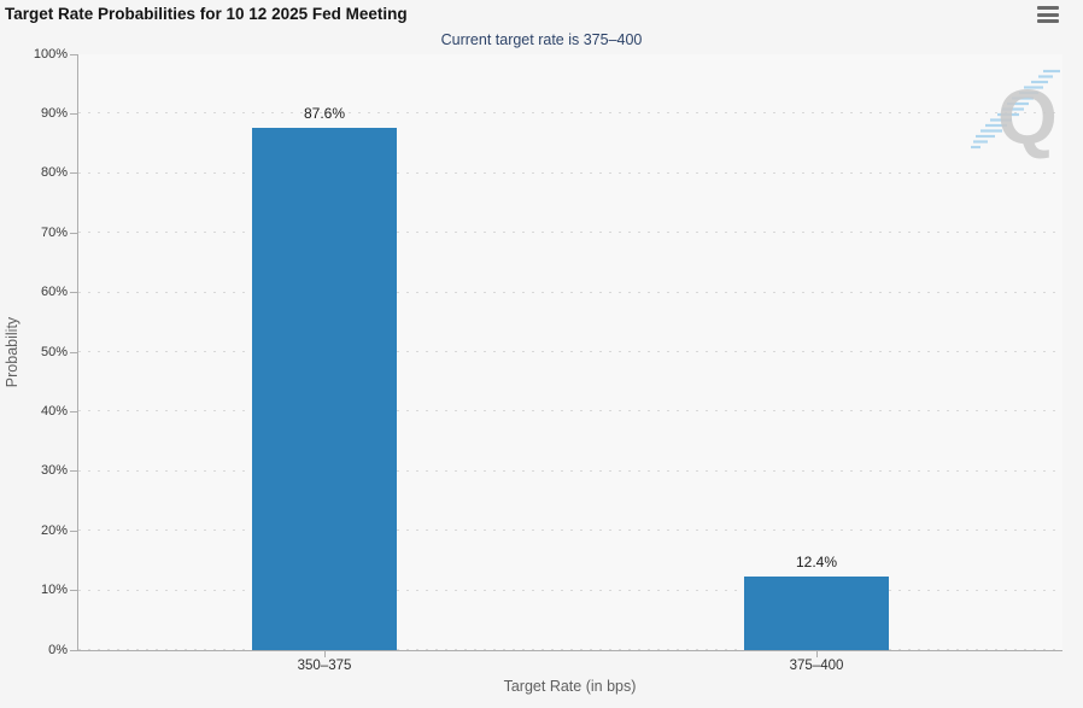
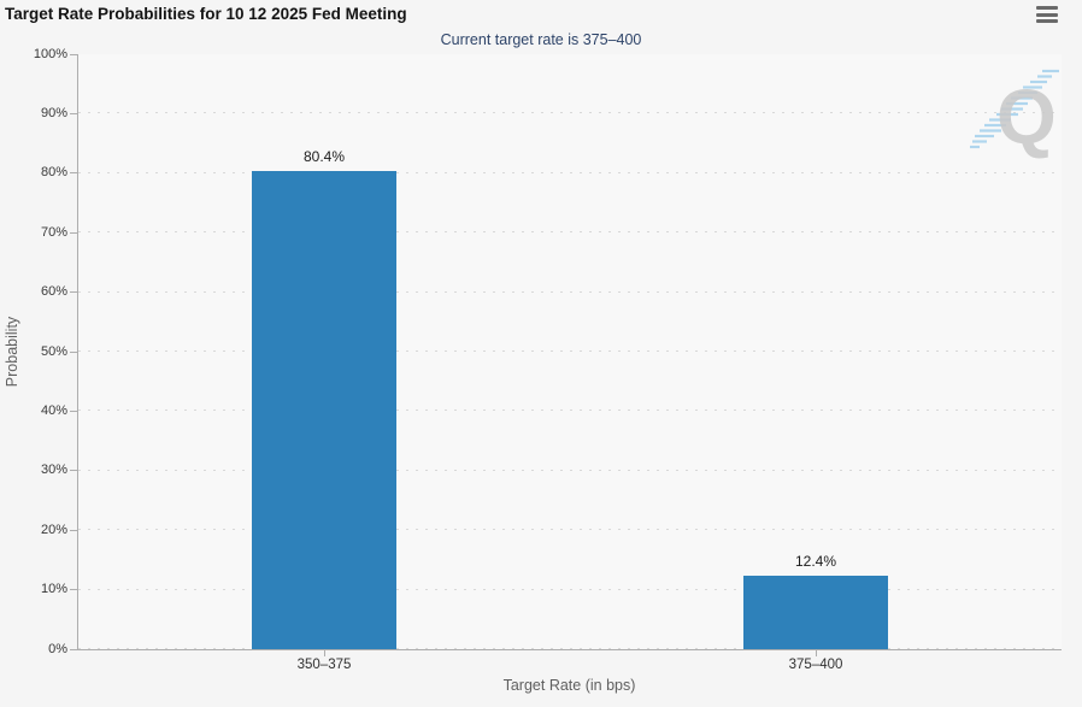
350–375: 87.6% -> 80.4%
